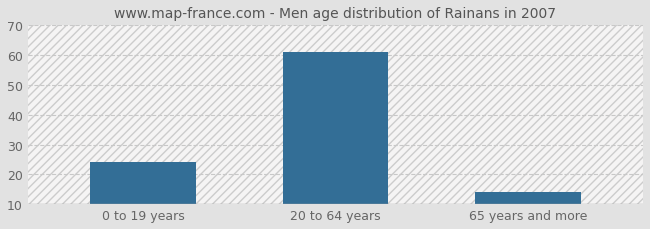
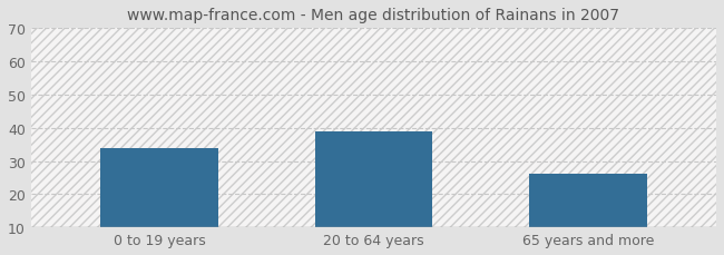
0 to 19 years: 24 -> 34
20 to 64 years: 61 -> 39
65 years and more: 14 -> 26
